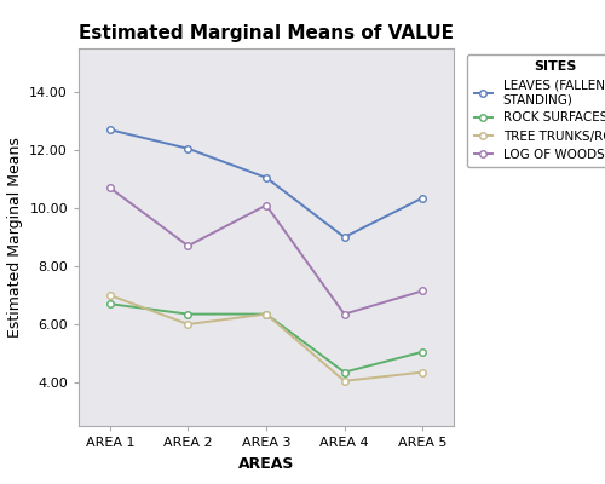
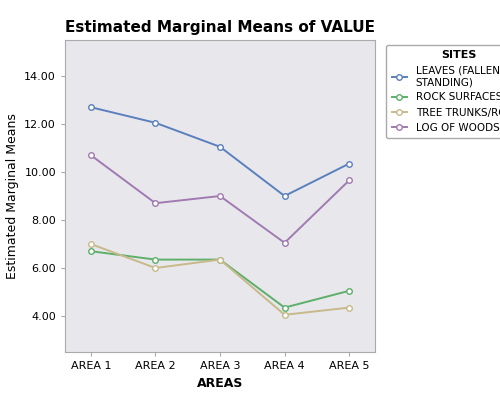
LOG OF WOODS/AREA 3: 10.10 -> 9.00
LOG OF WOODS/AREA 4: 6.35 -> 7.05
LOG OF WOODS/AREA 5: 7.15 -> 9.65
